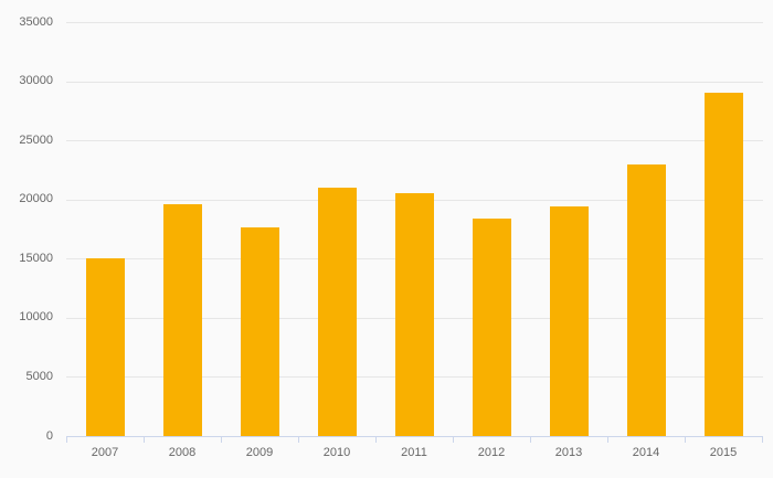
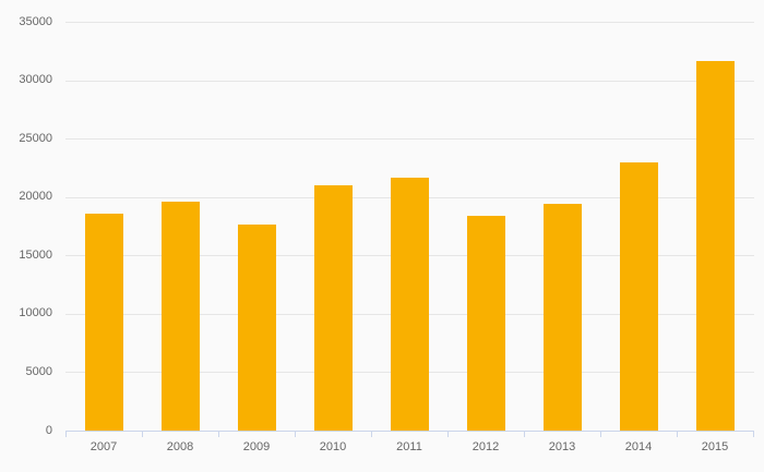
2007: 15000 -> 18600
2011: 20500 -> 21700
2015: 29000 -> 31600
